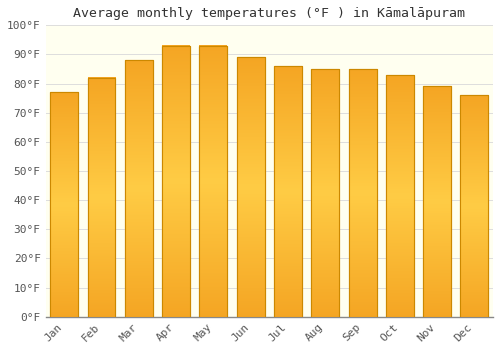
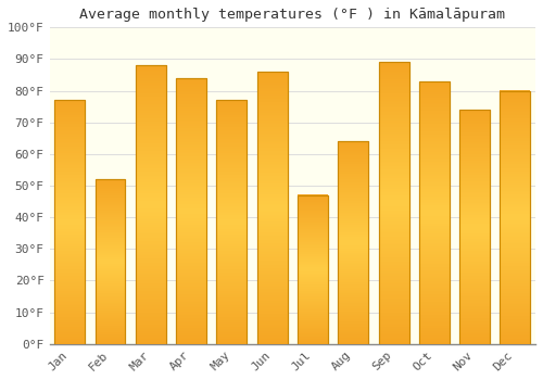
Feb: 82°F -> 52°F
Apr: 93°F -> 84°F
May: 93°F -> 77°F
Jun: 89°F -> 86°F
Jul: 86°F -> 47°F
Aug: 85°F -> 64°F
Sep: 85°F -> 89°F
Nov: 79°F -> 74°F
Dec: 76°F -> 80°F
